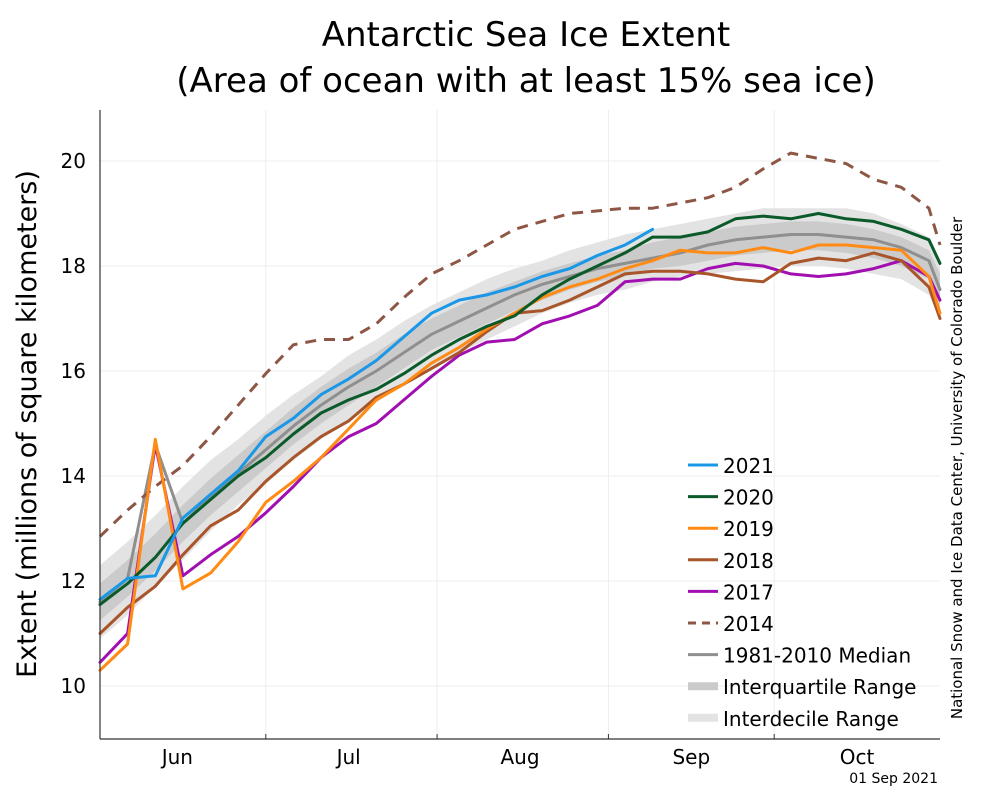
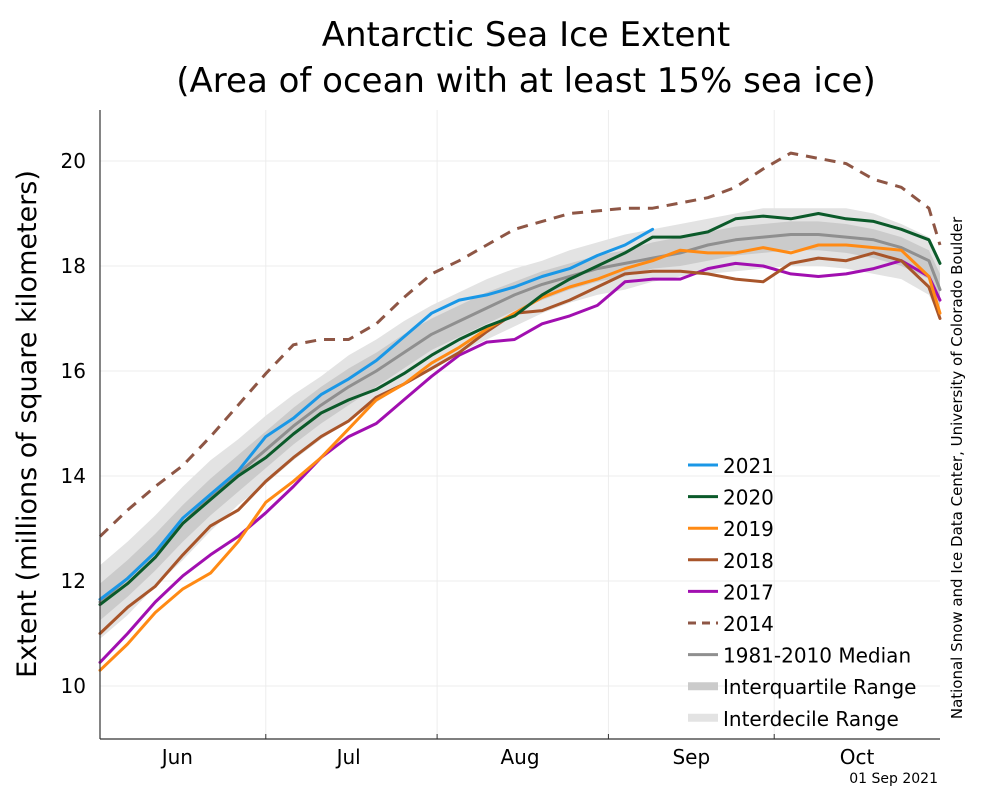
2021/10: 12.1 -> 12.6
2019/10: 14.7 -> 11.4
2017/10: 14.6 -> 11.6
1981-2010 Median/10: 14.6 -> 12.6
